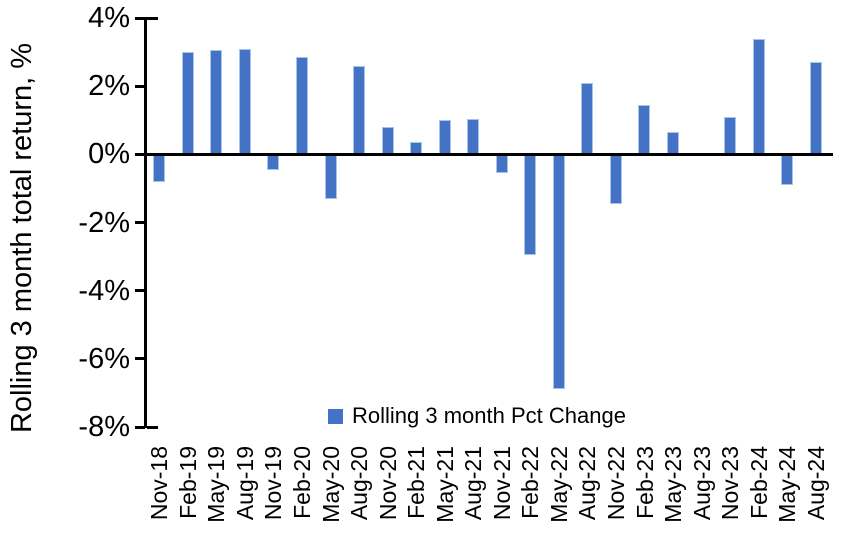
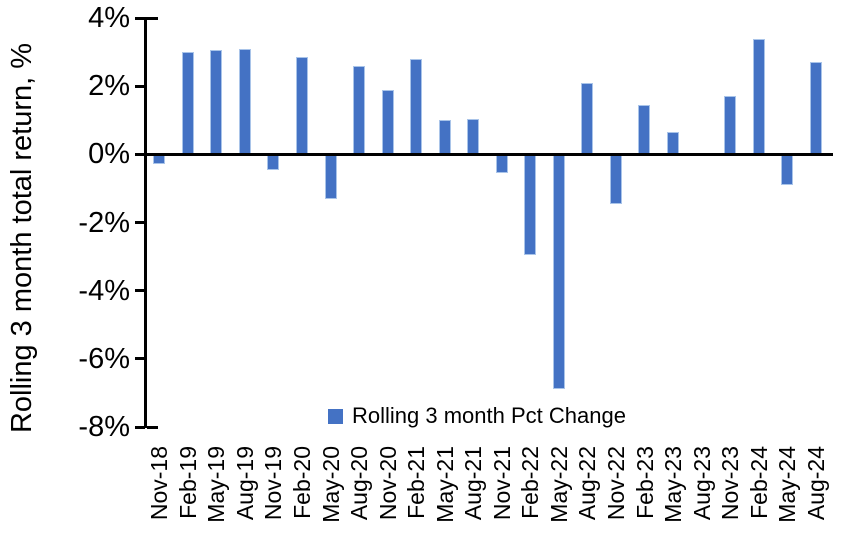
Nov-18: -0.8% -> -0.3%
Nov-20: 0.8% -> 1.9%
Feb-21: 0.3% -> 2.8%
Nov-23: 1.1% -> 1.7%
